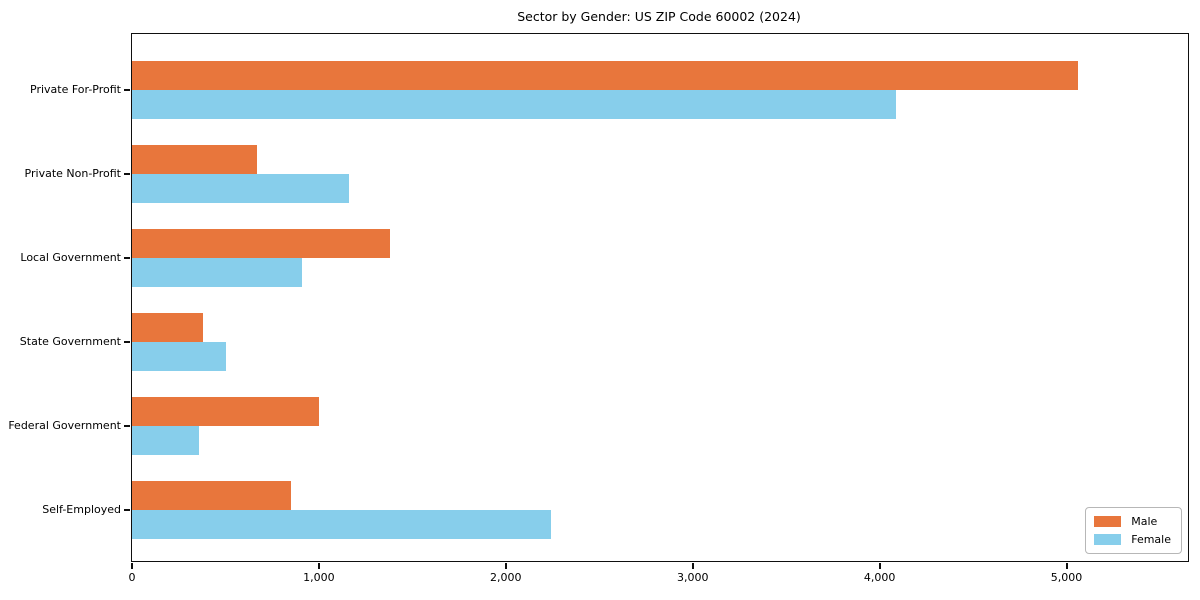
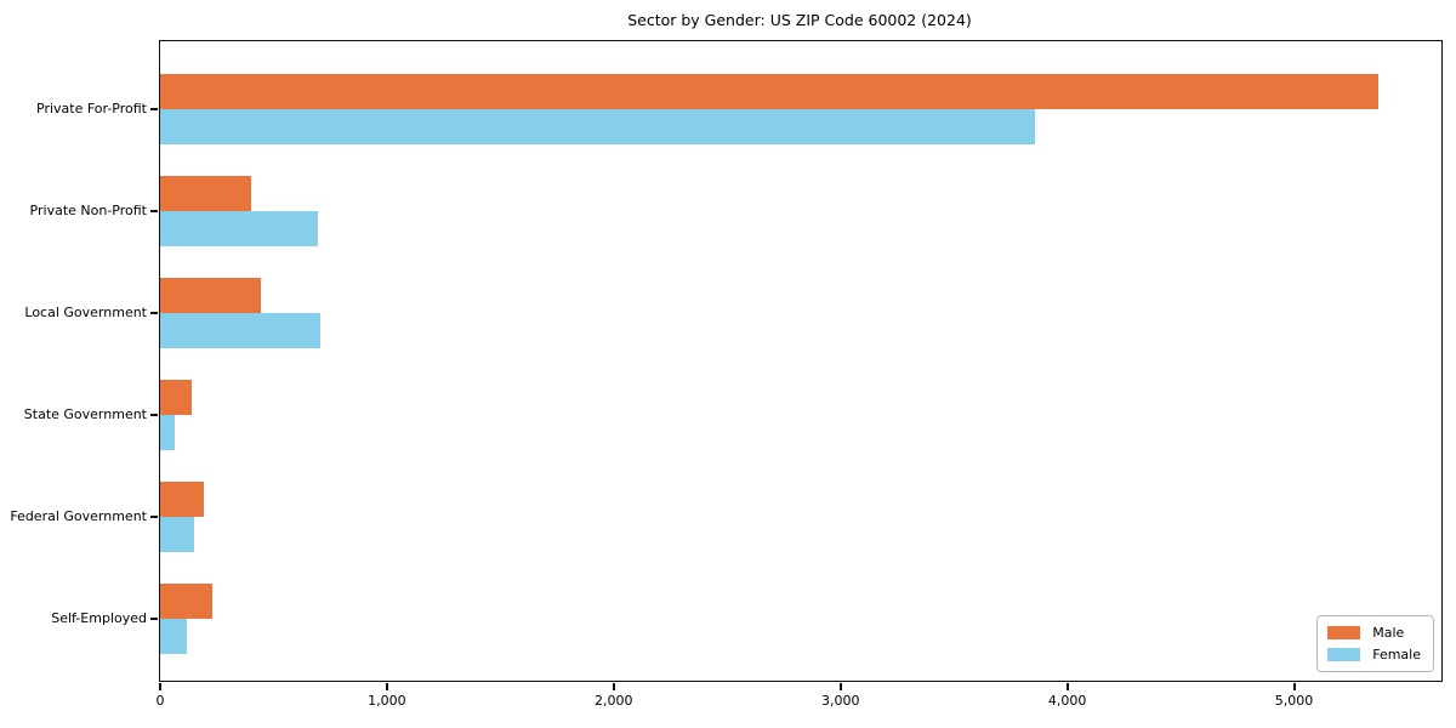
Male/Private For-Profit: 5060 -> 5370
Female/Private For-Profit: 4090 -> 3860
Male/Private Non-Profit: 670 -> 400
Female/Private Non-Profit: 1160 -> 700
Male/Local Government: 1380 -> 440
Female/Local Government: 910 -> 700
Male/State Government: 380 -> 140
Female/State Government: 500 -> 60
Male/Federal Government: 1000 -> 200
Female/Federal Government: 360 -> 150
Male/Self-Employed: 850 -> 230
Female/Self-Employed: 2240 -> 120
